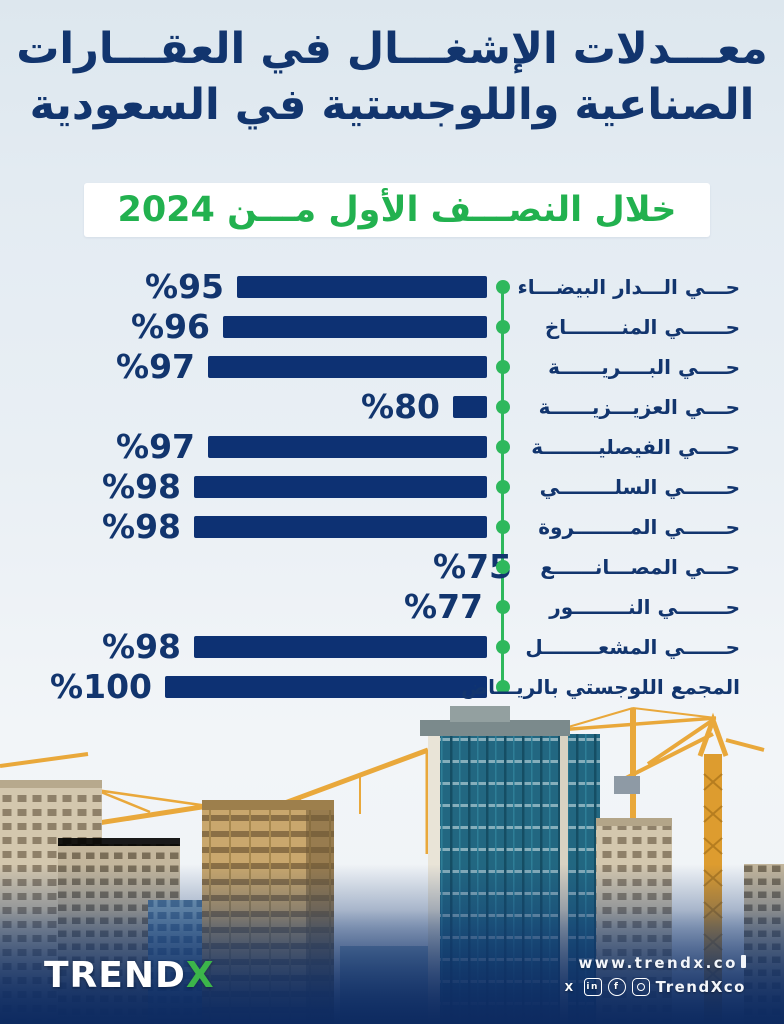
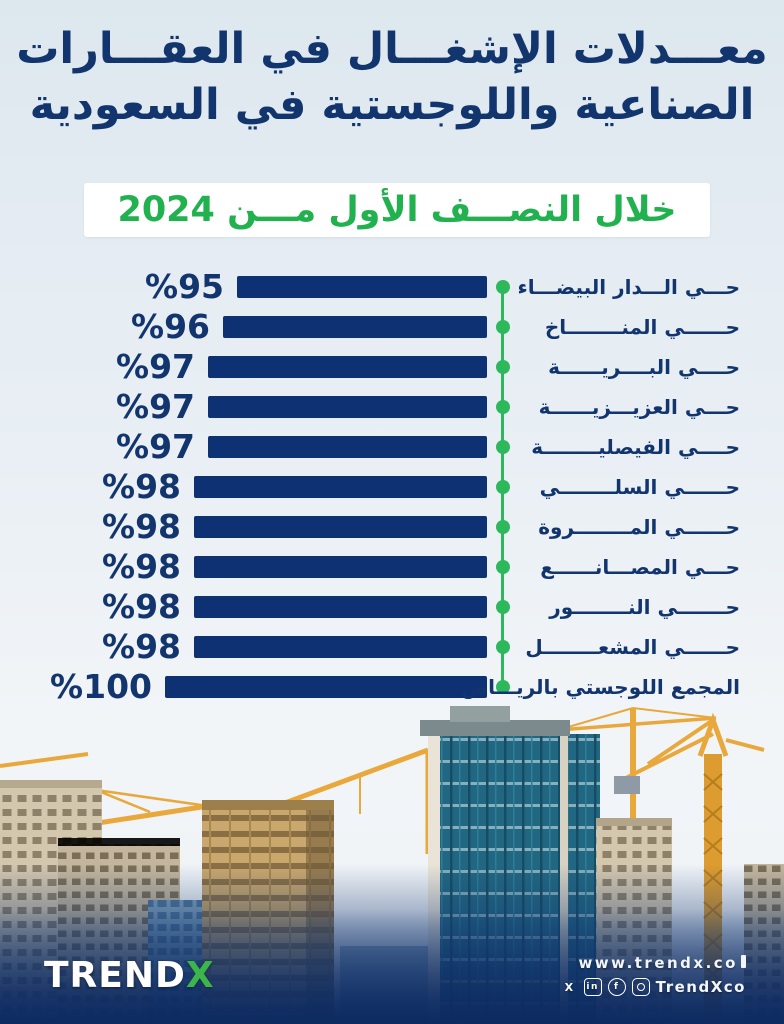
حـــي العزيـــزيــــــة: 80 -> 97
حـــي المصـــانــــــع: 75 -> 98
حـــــــي النــــــــور: 77 -> 98
